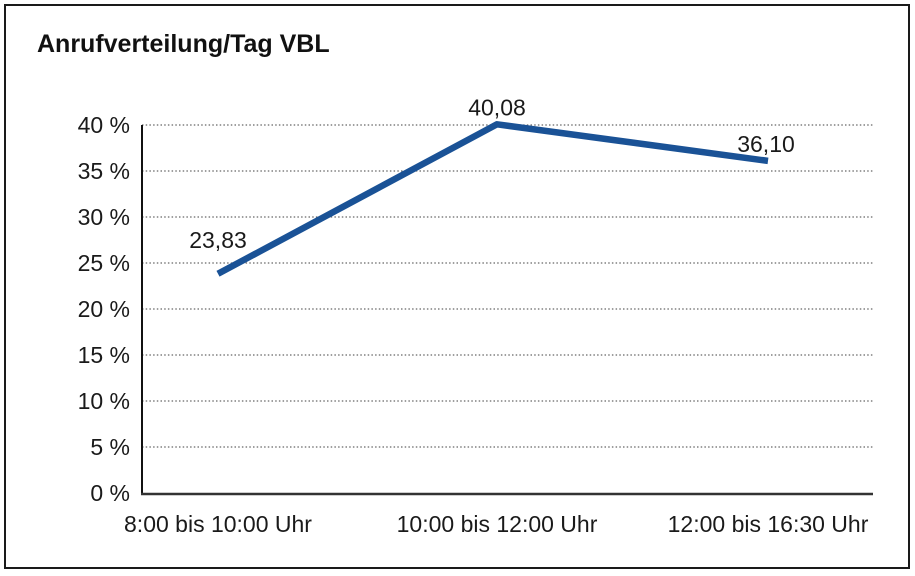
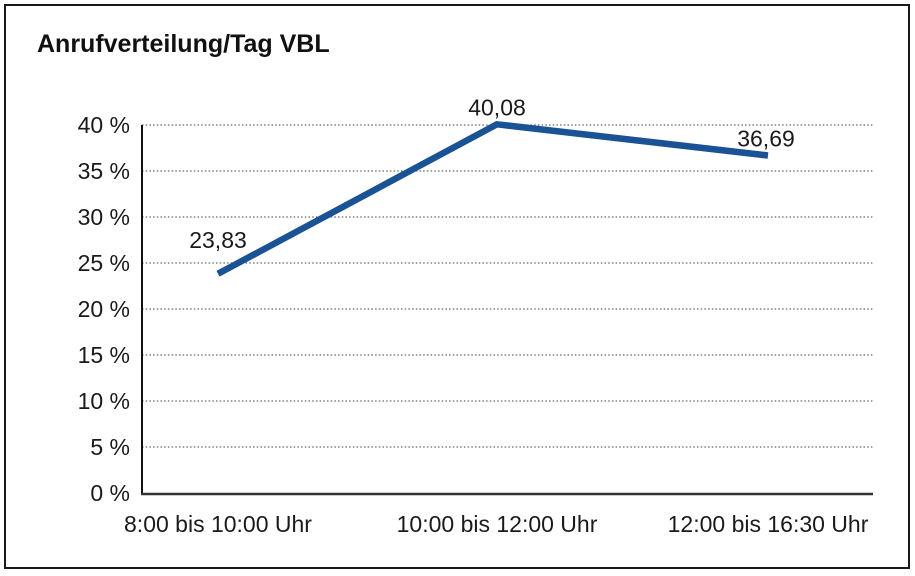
12:00 bis 16:30 Uhr: 36,10 -> 36,69
